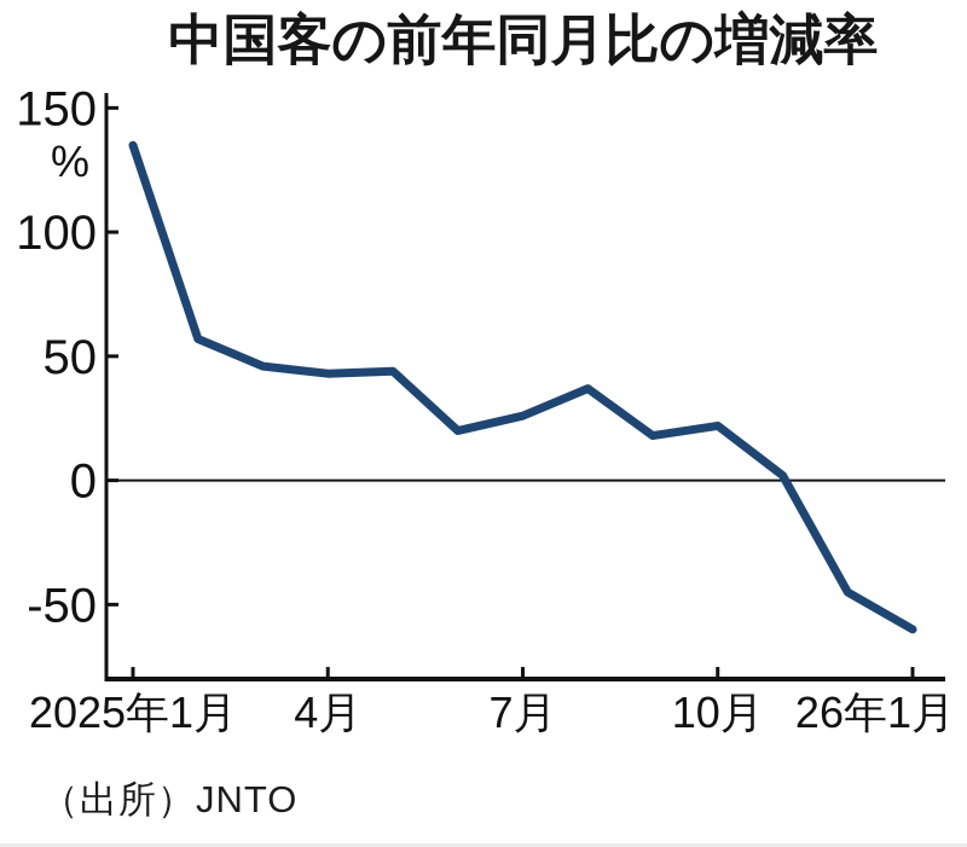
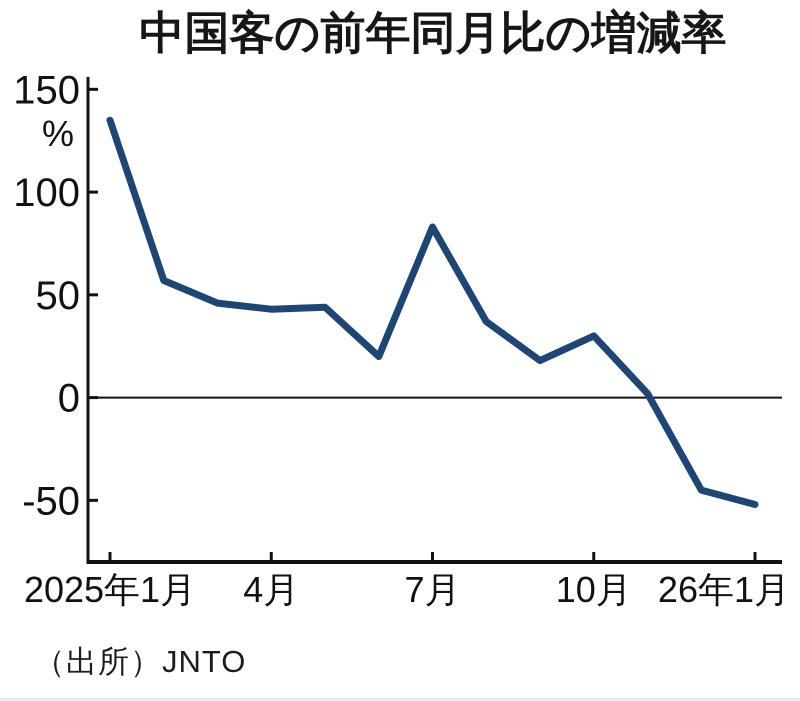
7月: 26 -> 83
10月: 22 -> 30
26年1月: -60 -> -52
